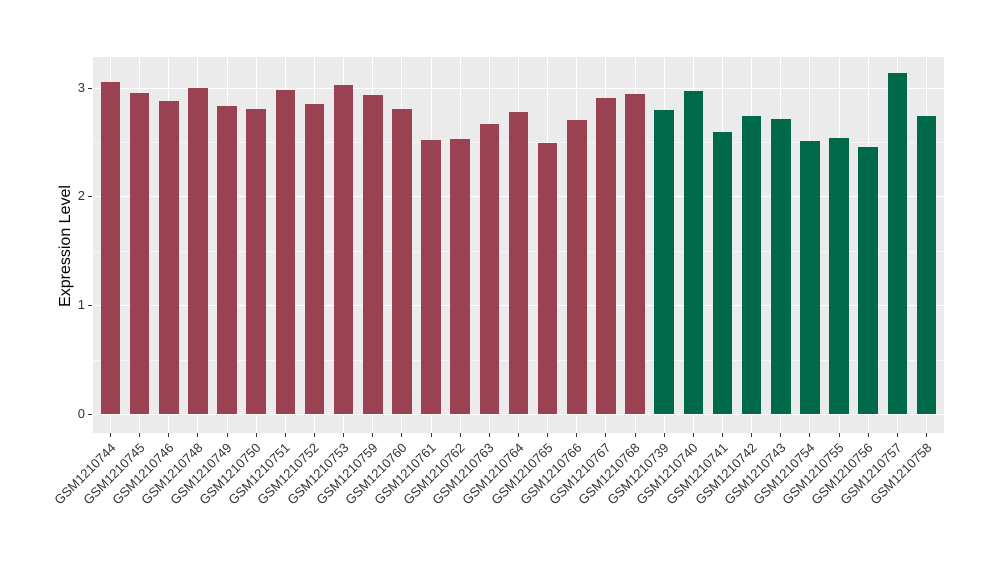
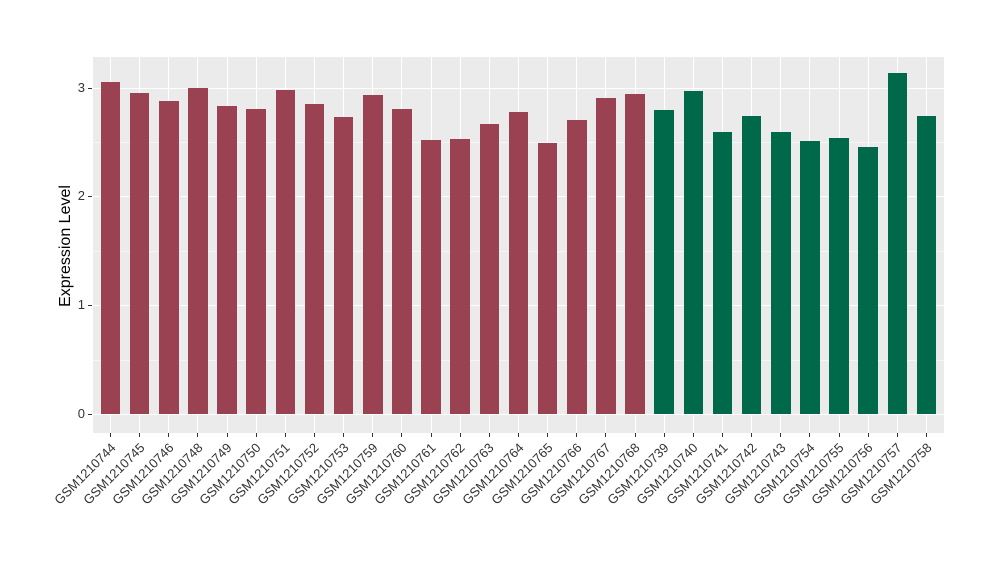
GSM1210753: 3.02 -> 2.73
GSM1210743: 2.71 -> 2.59
